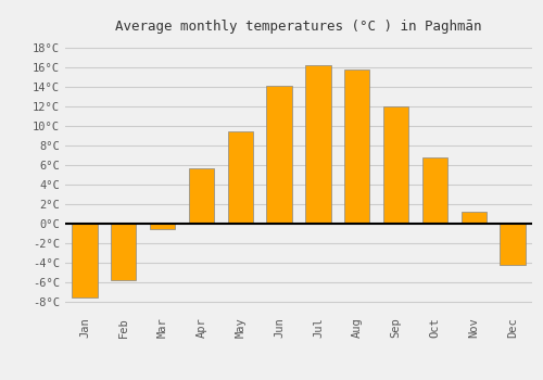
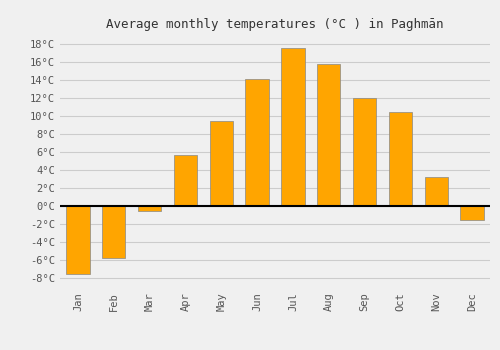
Jul: 16.2°C -> 17.6°C
Oct: 6.8°C -> 10.4°C
Nov: 1.2°C -> 3.2°C
Dec: -4.2°C -> -1.6°C
